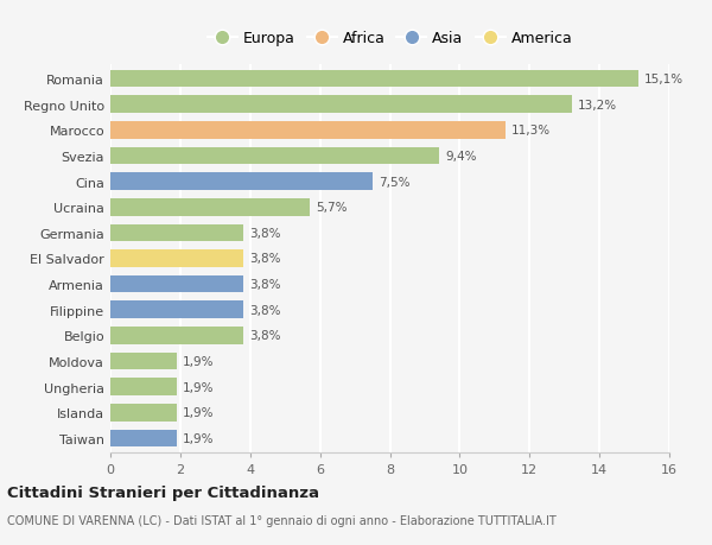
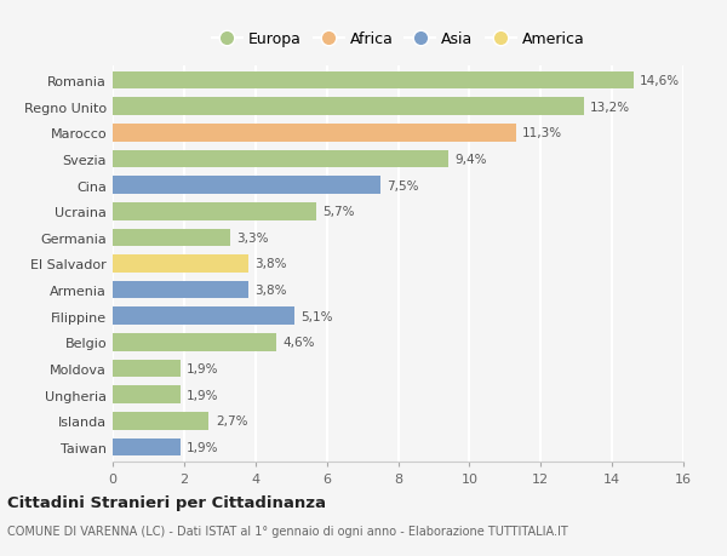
Romania: 15,1% -> 14,6%
Germania: 3,8% -> 3,3%
Filippine: 3,8% -> 5,1%
Belgio: 3,8% -> 4,6%
Islanda: 1,9% -> 2,7%
